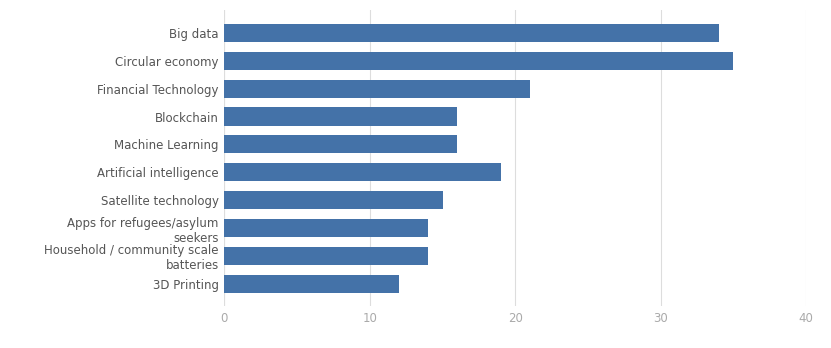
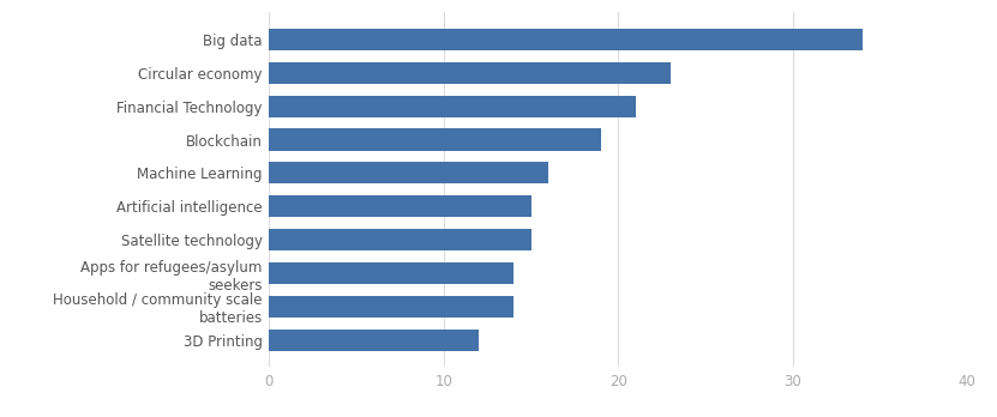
Circular economy: 35 -> 23
Blockchain: 16 -> 19
Artificial intelligence: 19 -> 15
